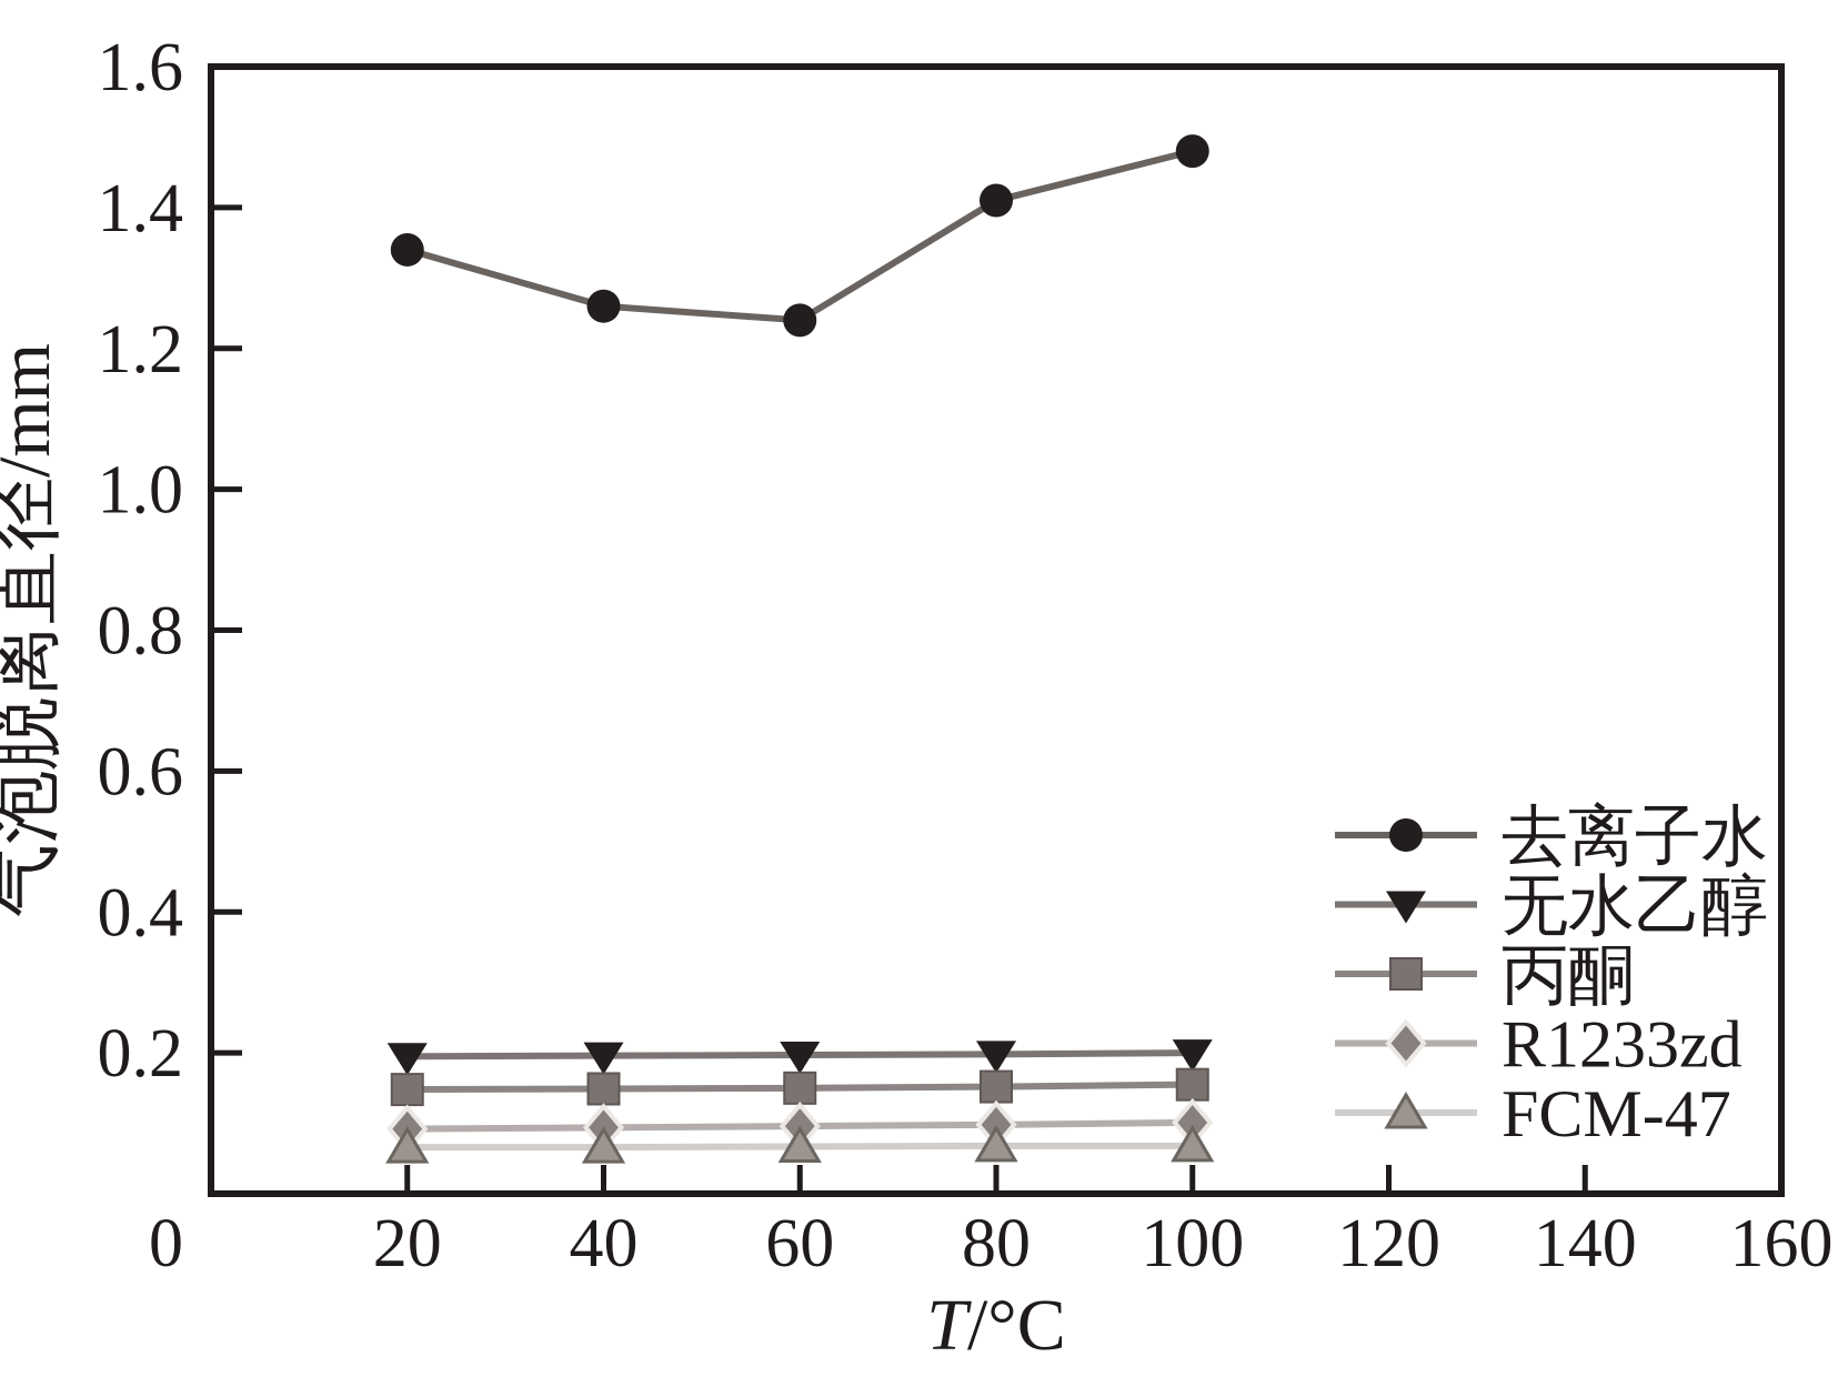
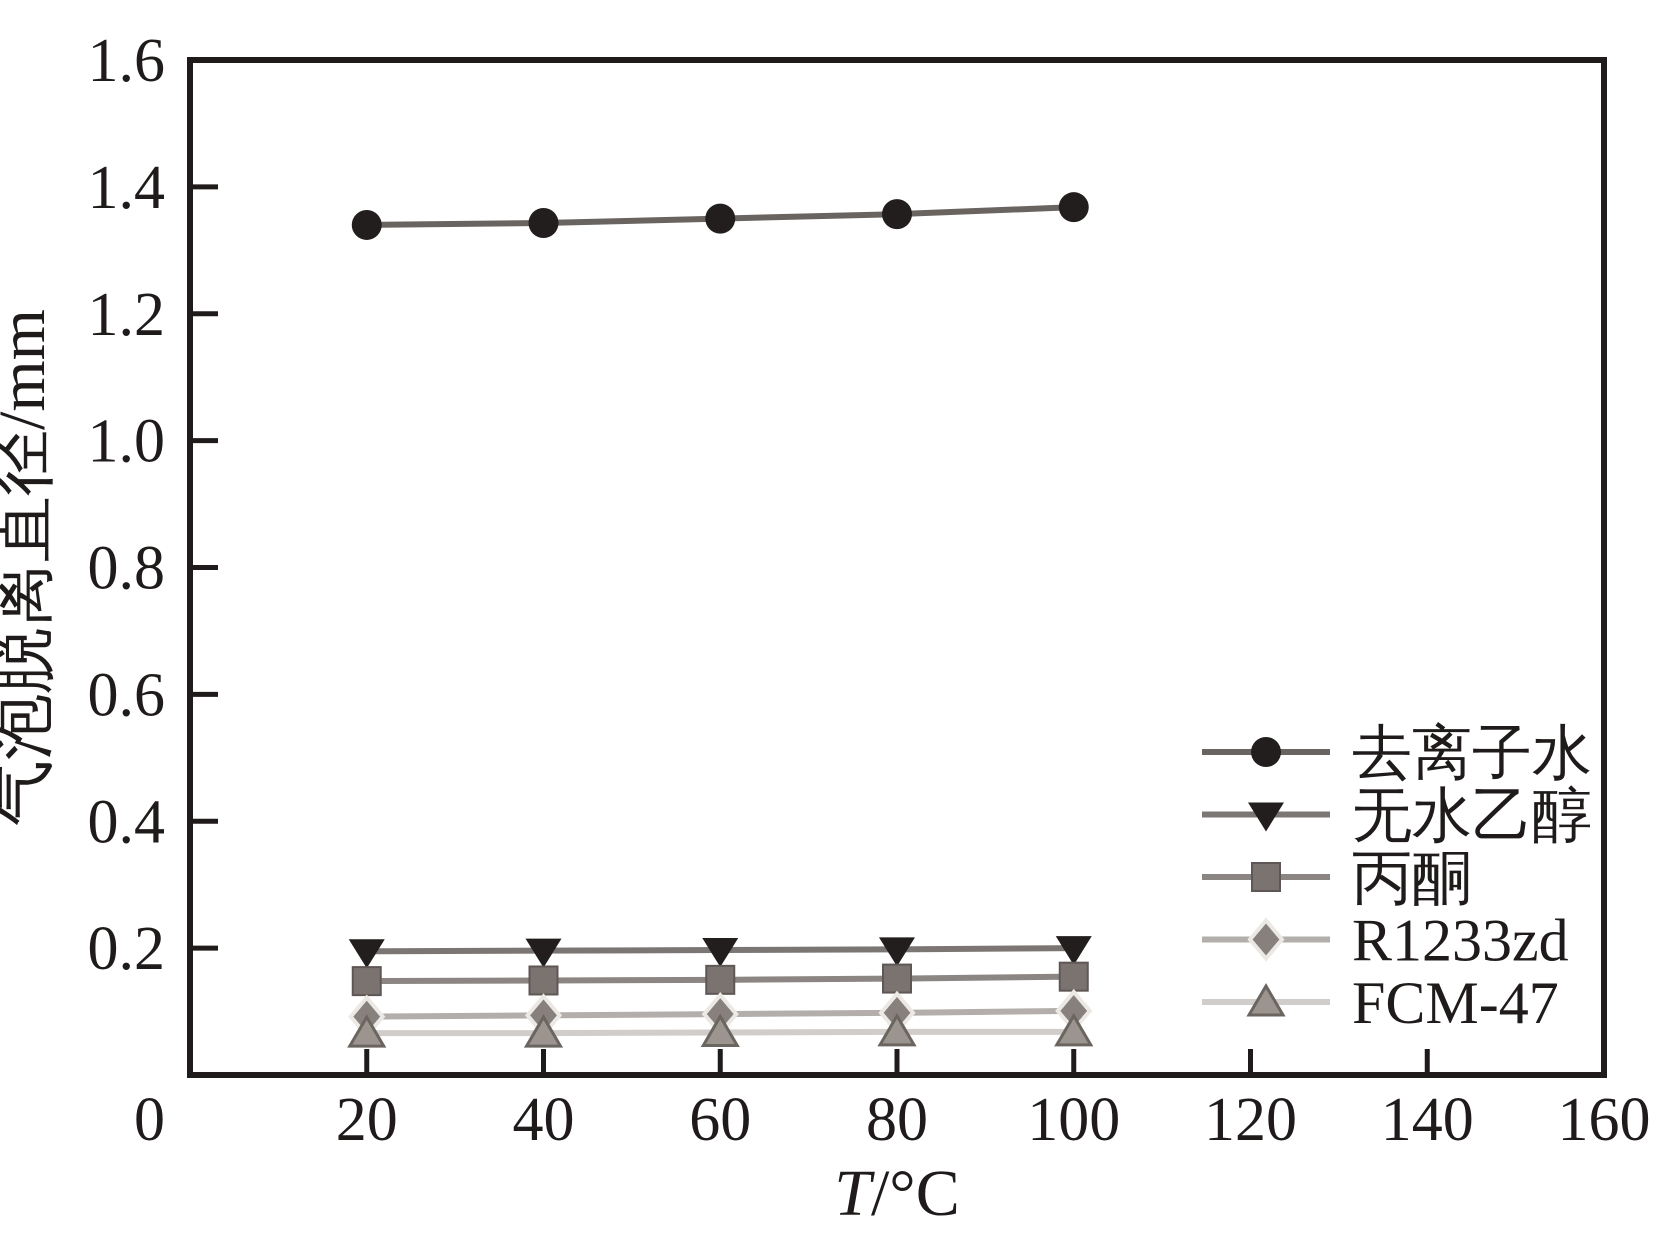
去离子水/40: 1.26 -> 1.34
去离子水/60: 1.24 -> 1.35
去离子水/80: 1.41 -> 1.36
去离子水/100: 1.48 -> 1.37
